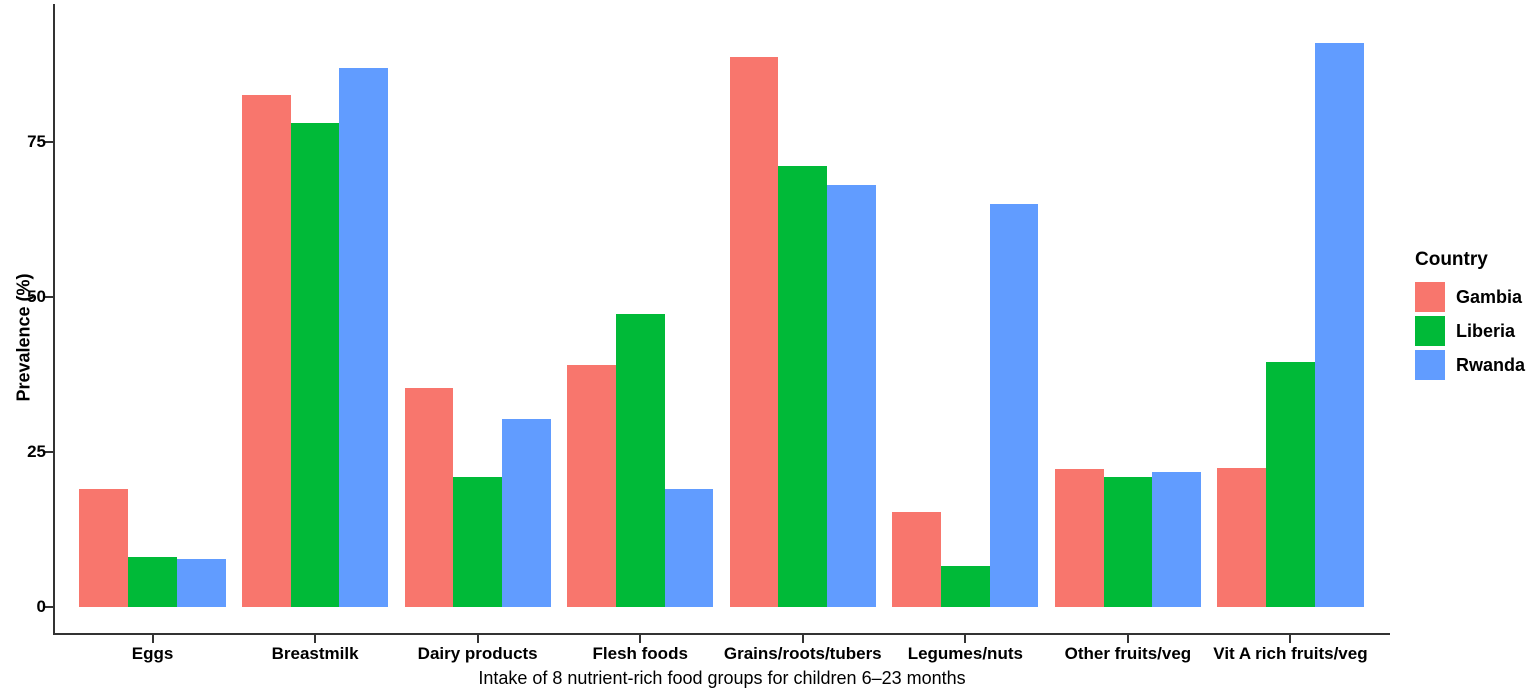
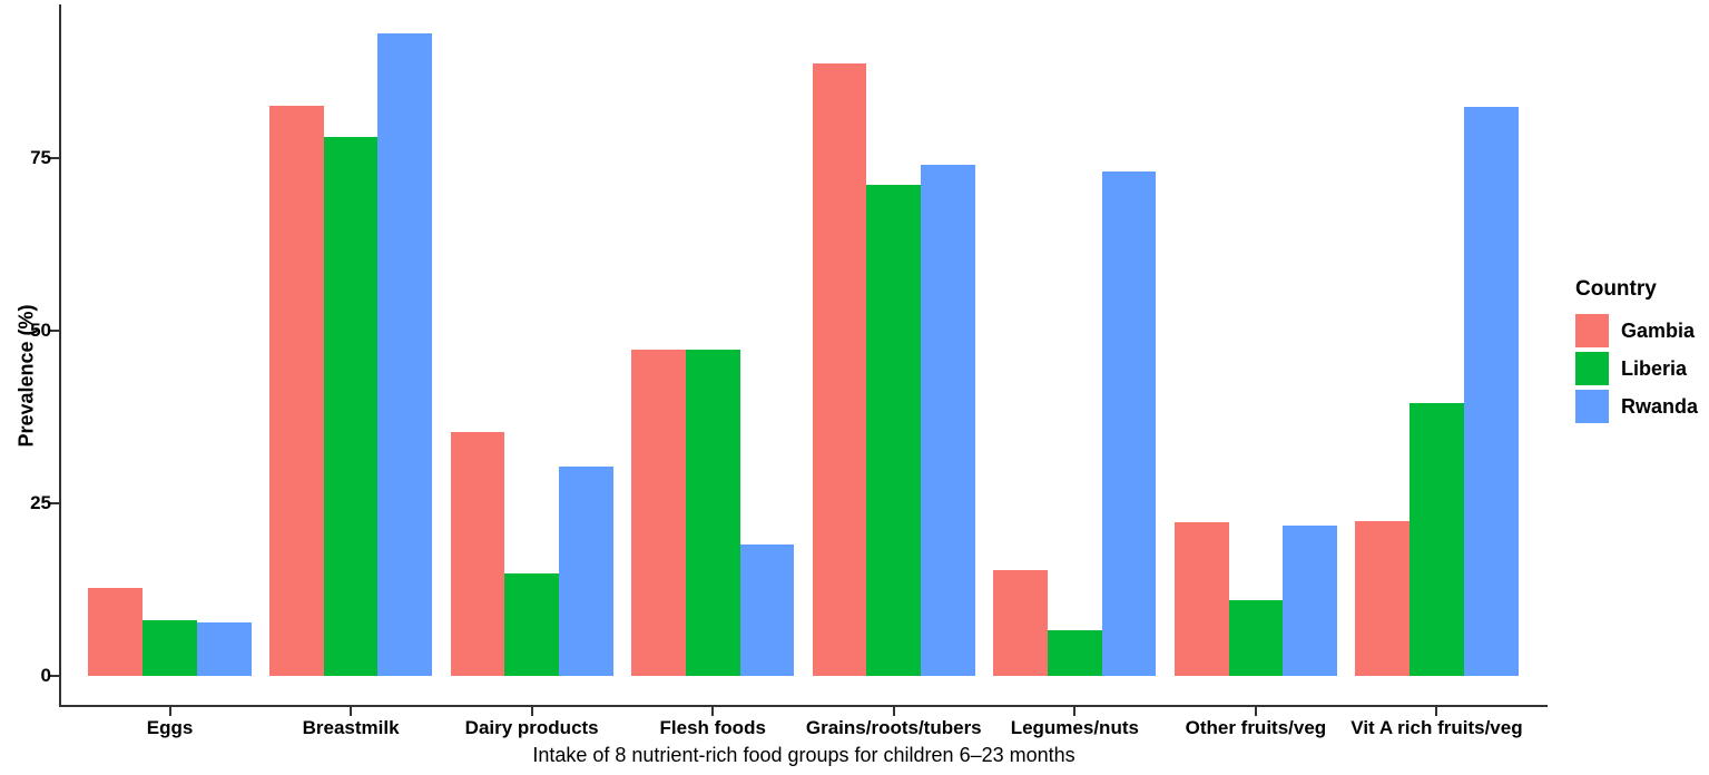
Gambia/Eggs: 19 -> 13
Rwanda/Breastmilk: 87 -> 93
Liberia/Dairy products: 21 -> 15
Gambia/Flesh foods: 39 -> 47
Rwanda/Grains/roots/tubers: 68 -> 74
Rwanda/Legumes/nuts: 65 -> 73
Liberia/Other fruits/veg: 21 -> 11
Rwanda/Vit A rich fruits/veg: 91 -> 82
